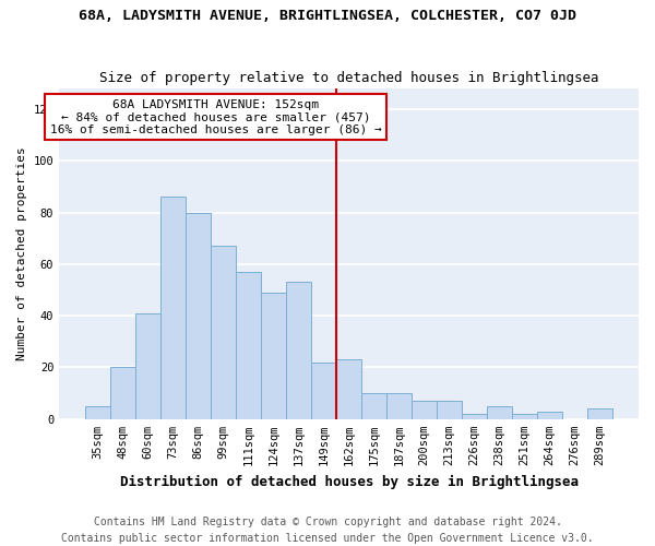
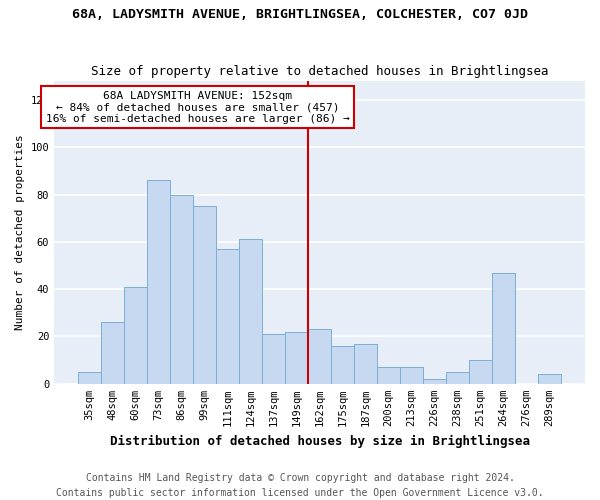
48sqm: 20 -> 26
99sqm: 67 -> 75
124sqm: 49 -> 61
137sqm: 53 -> 21
175sqm: 10 -> 16
187sqm: 10 -> 17
251sqm: 2 -> 10
264sqm: 3 -> 47
